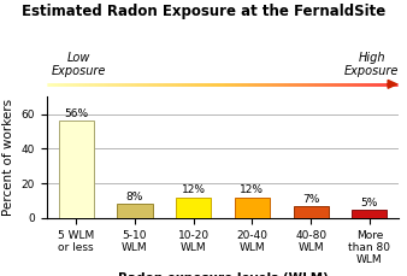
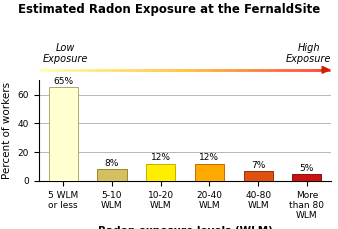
5 WLM or less: 56% -> 65%
